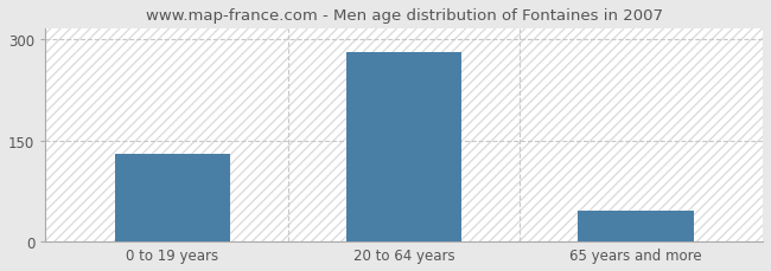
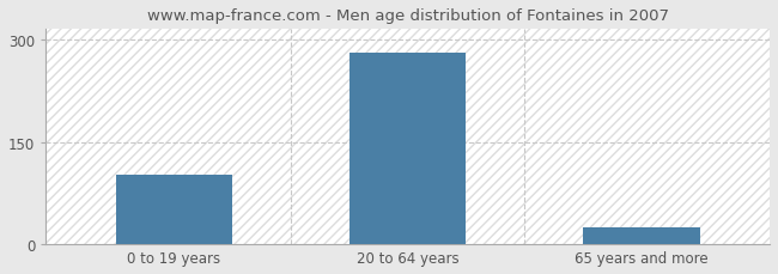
0 to 19 years: 130 -> 102
65 years and more: 45 -> 24
